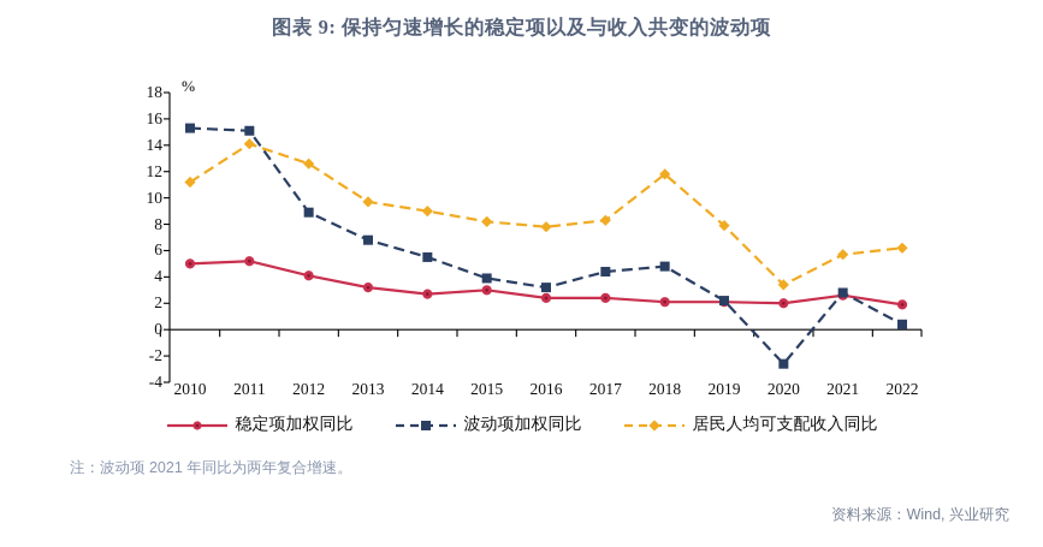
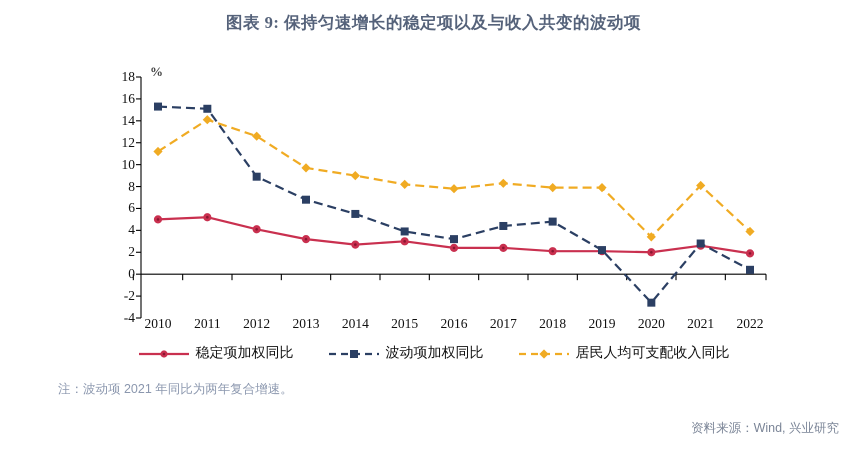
居民人均可支配收入同比/2018: 11.8 -> 7.9
居民人均可支配收入同比/2021: 5.7 -> 8.1
居民人均可支配收入同比/2022: 6.2 -> 3.9
